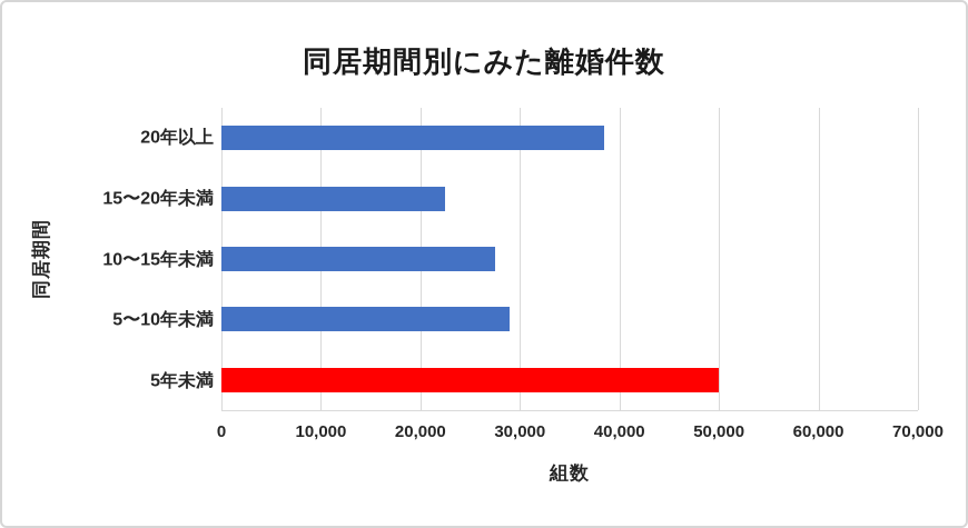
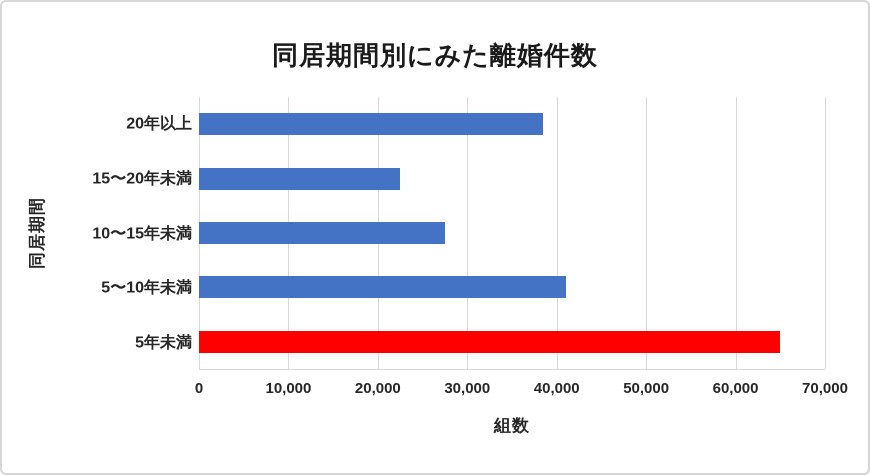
5〜10年未満: 29000 -> 41000
5年未満: 50000 -> 65000
